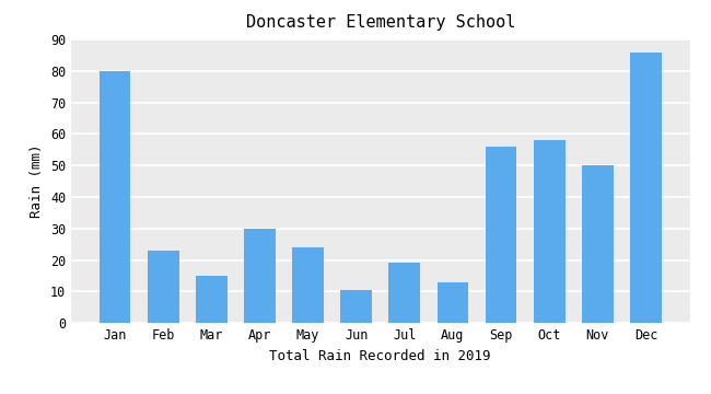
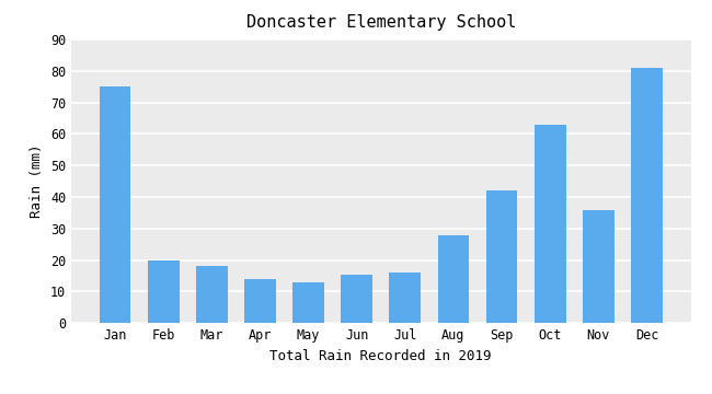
Jan: 80.0 -> 75.0
Feb: 23.0 -> 20.0
Mar: 15.0 -> 18.0
Apr: 30.0 -> 14.0
May: 24.0 -> 13.0
Jun: 10.5 -> 15.5
Jul: 19.0 -> 16.0
Aug: 13.0 -> 28.0
Sep: 56.0 -> 42.0
Oct: 58.0 -> 63.0
Nov: 50.0 -> 36.0
Dec: 86.0 -> 81.0
